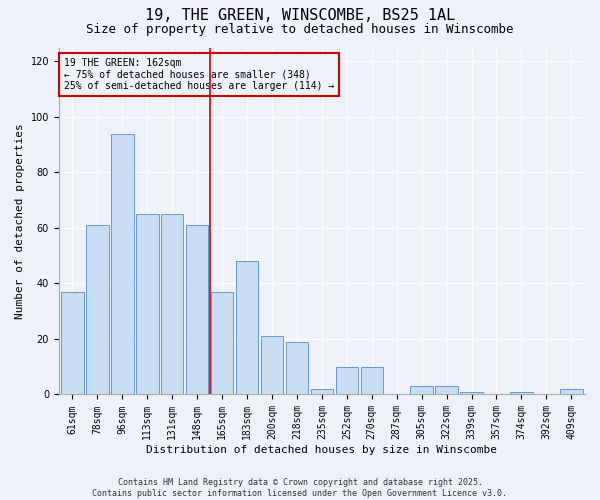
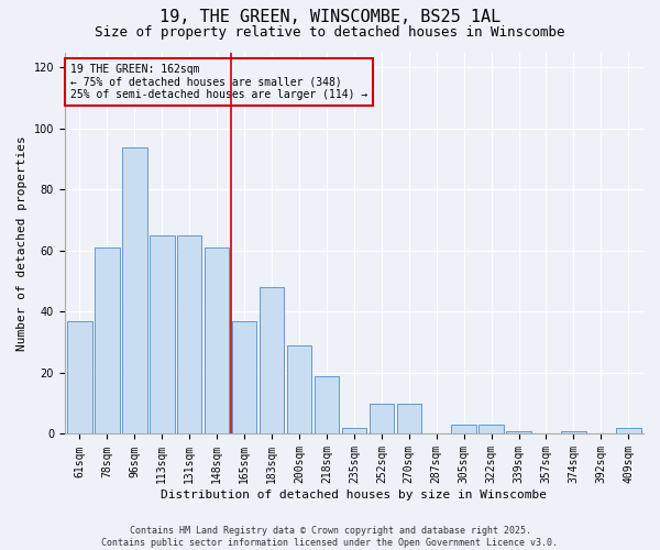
200sqm: 21 -> 29
